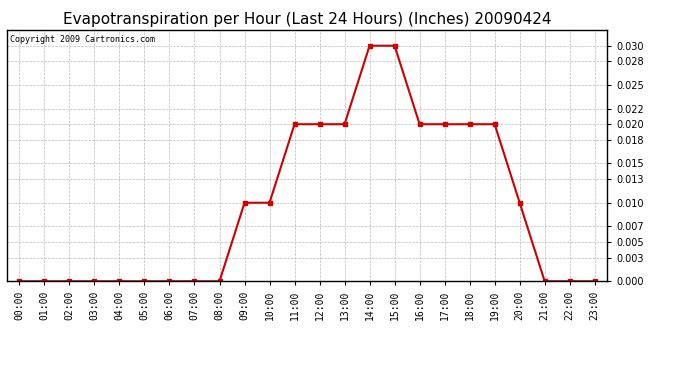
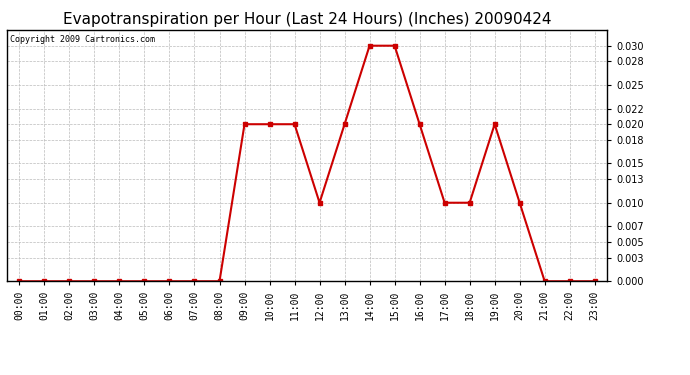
09:00: 0.01 -> 0.02
10:00: 0.01 -> 0.02
12:00: 0.02 -> 0.01
17:00: 0.02 -> 0.01
18:00: 0.02 -> 0.01
